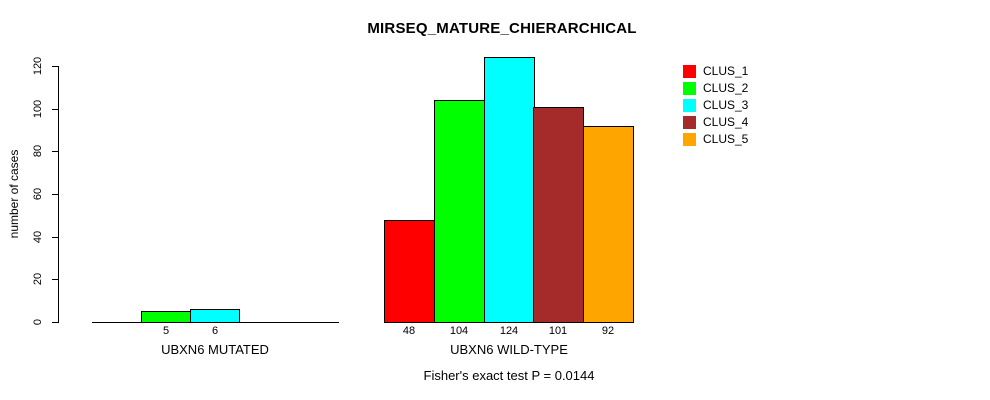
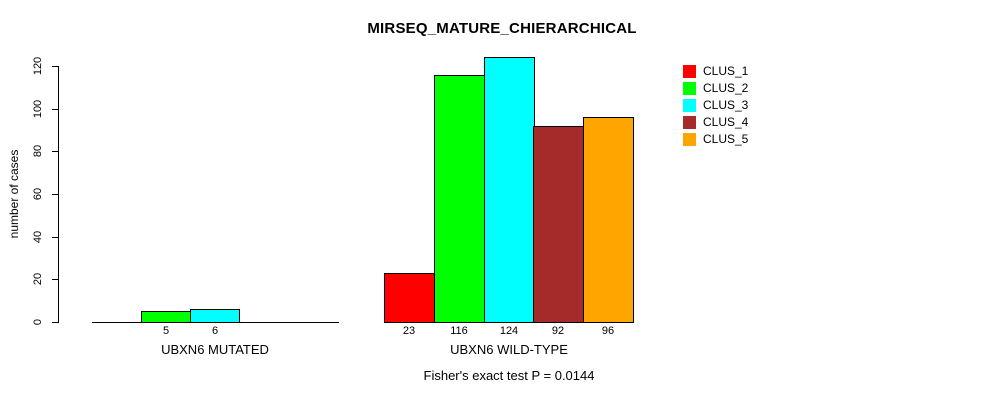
CLUS_1/UBXN6 WILD-TYPE: 48 -> 23
CLUS_2/UBXN6 WILD-TYPE: 104 -> 116
CLUS_4/UBXN6 WILD-TYPE: 101 -> 92
CLUS_5/UBXN6 WILD-TYPE: 92 -> 96
